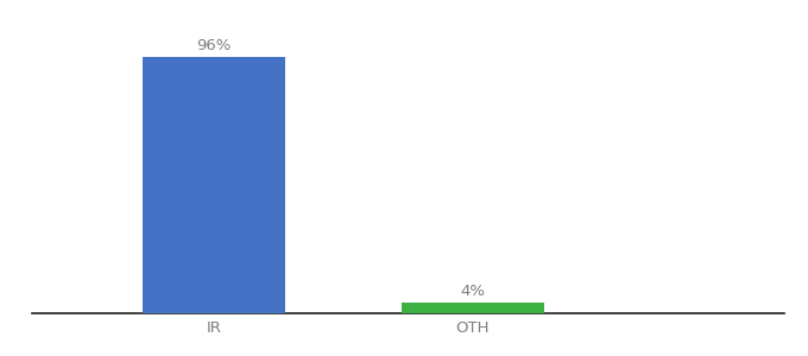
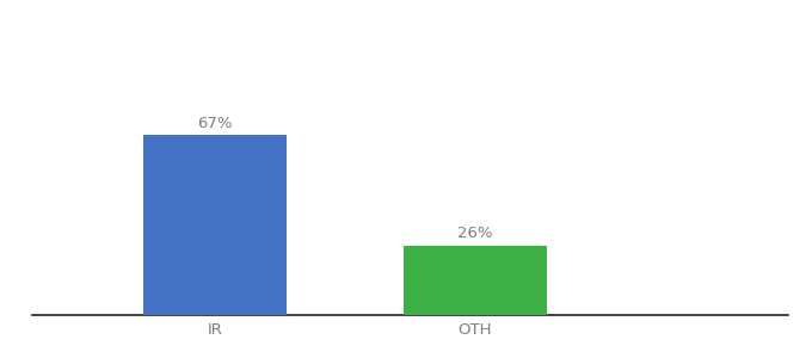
IR: 96% -> 67%
OTH: 4% -> 26%
